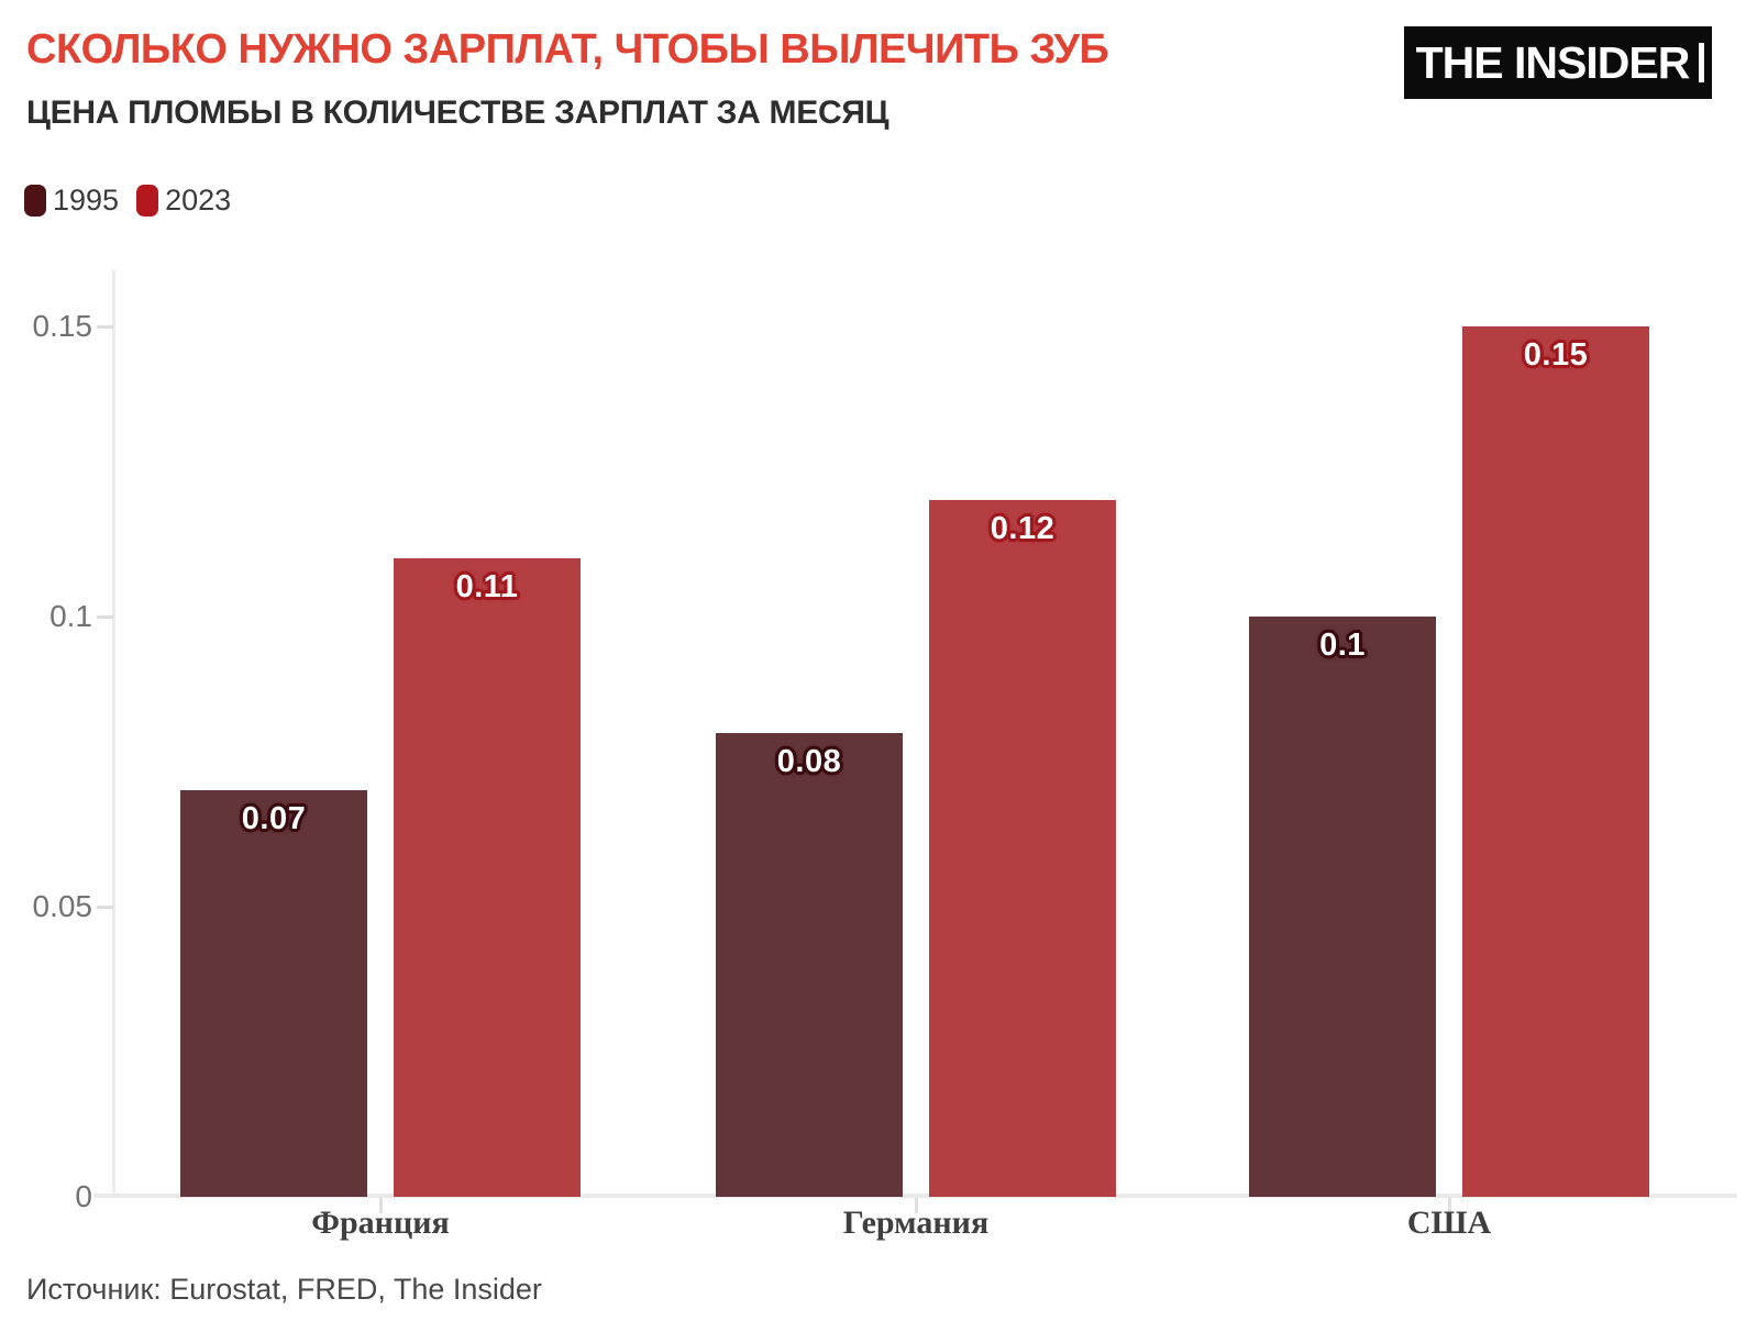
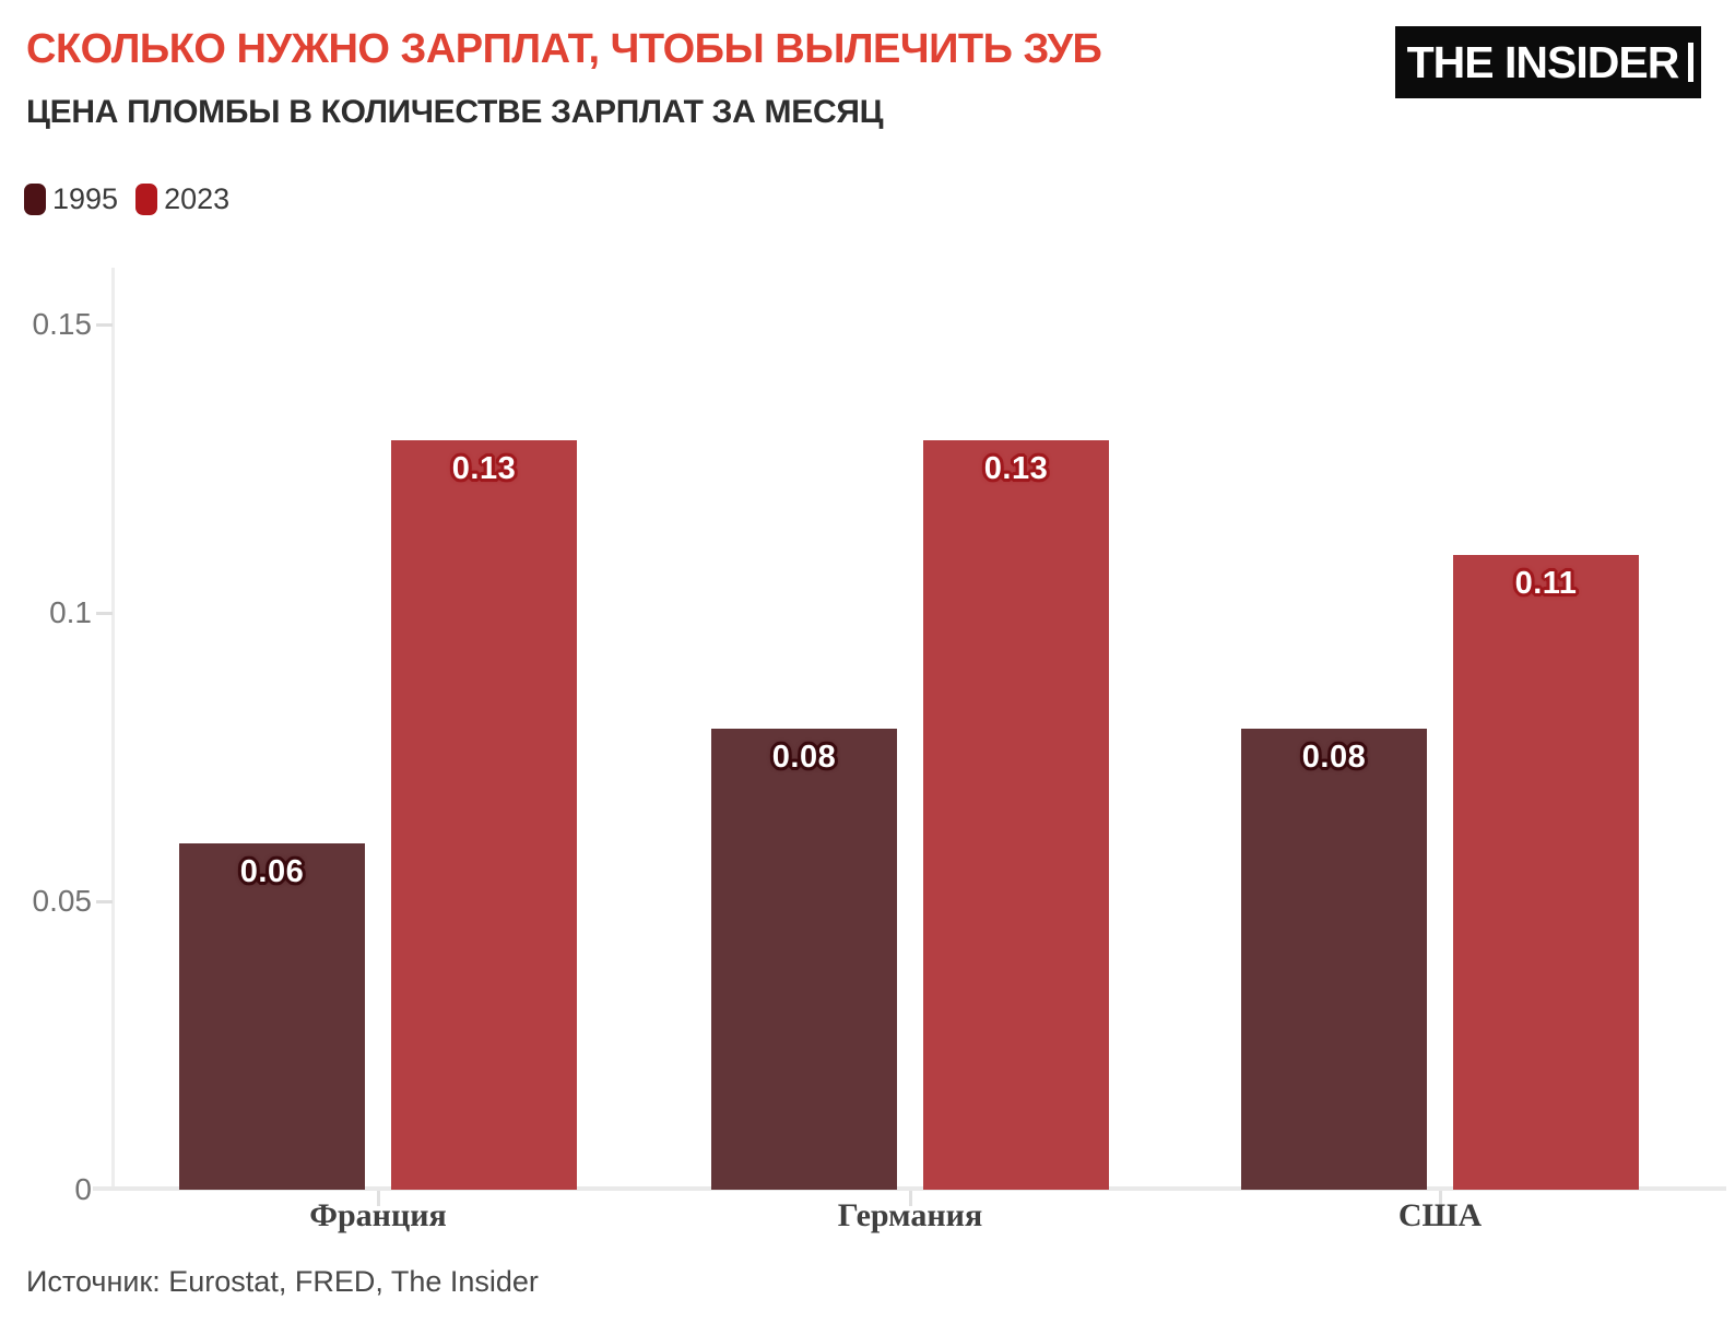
1995/Франция: 0.07 -> 0.06
2023/Франция: 0.11 -> 0.13
2023/Германия: 0.12 -> 0.13
1995/США: 0.1 -> 0.08
2023/США: 0.15 -> 0.11
